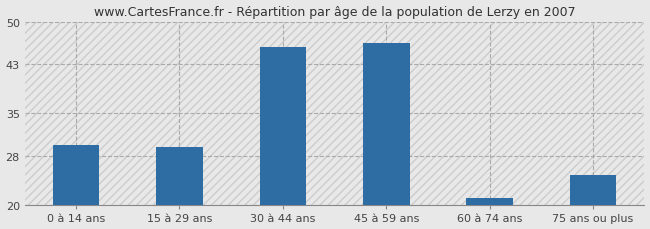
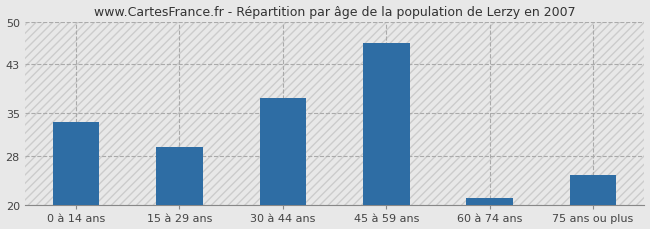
0 à 14 ans: 29.8 -> 33.5
30 à 44 ans: 45.8 -> 37.5
